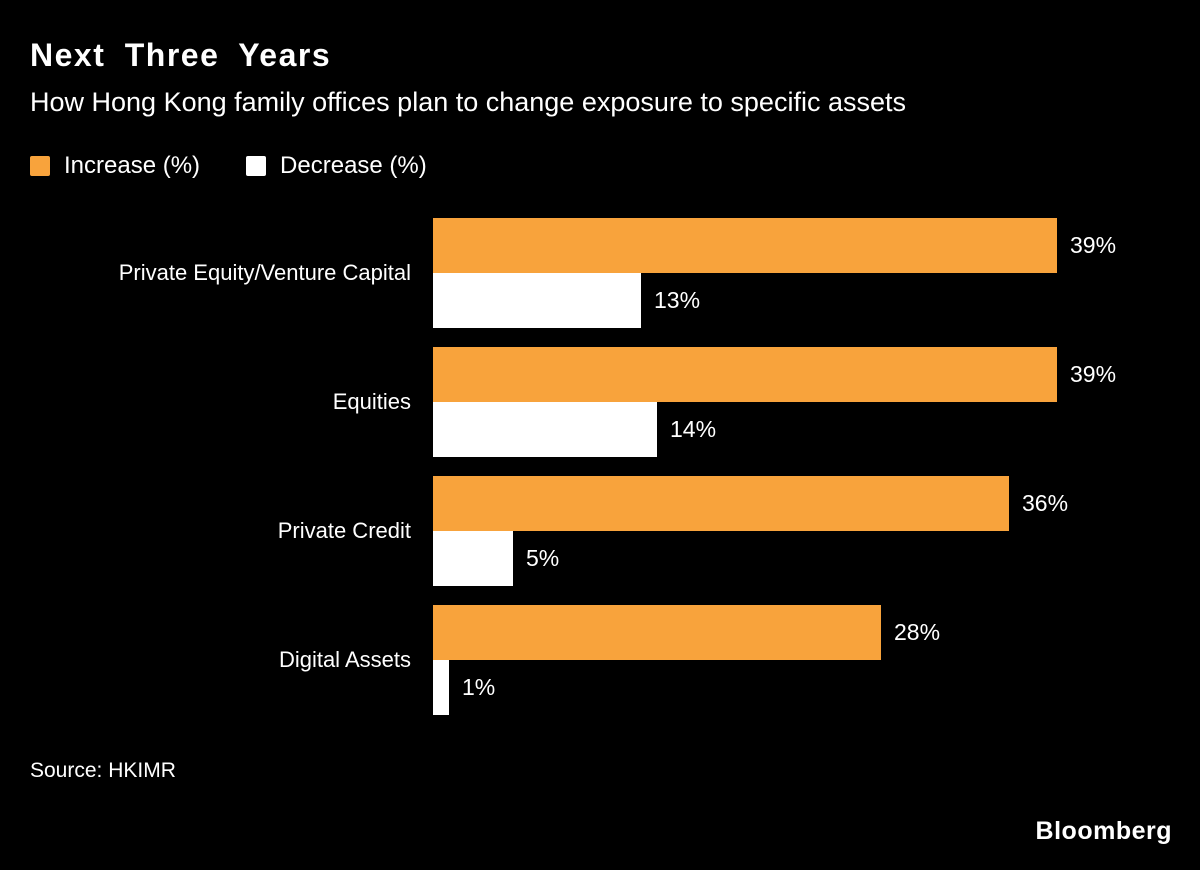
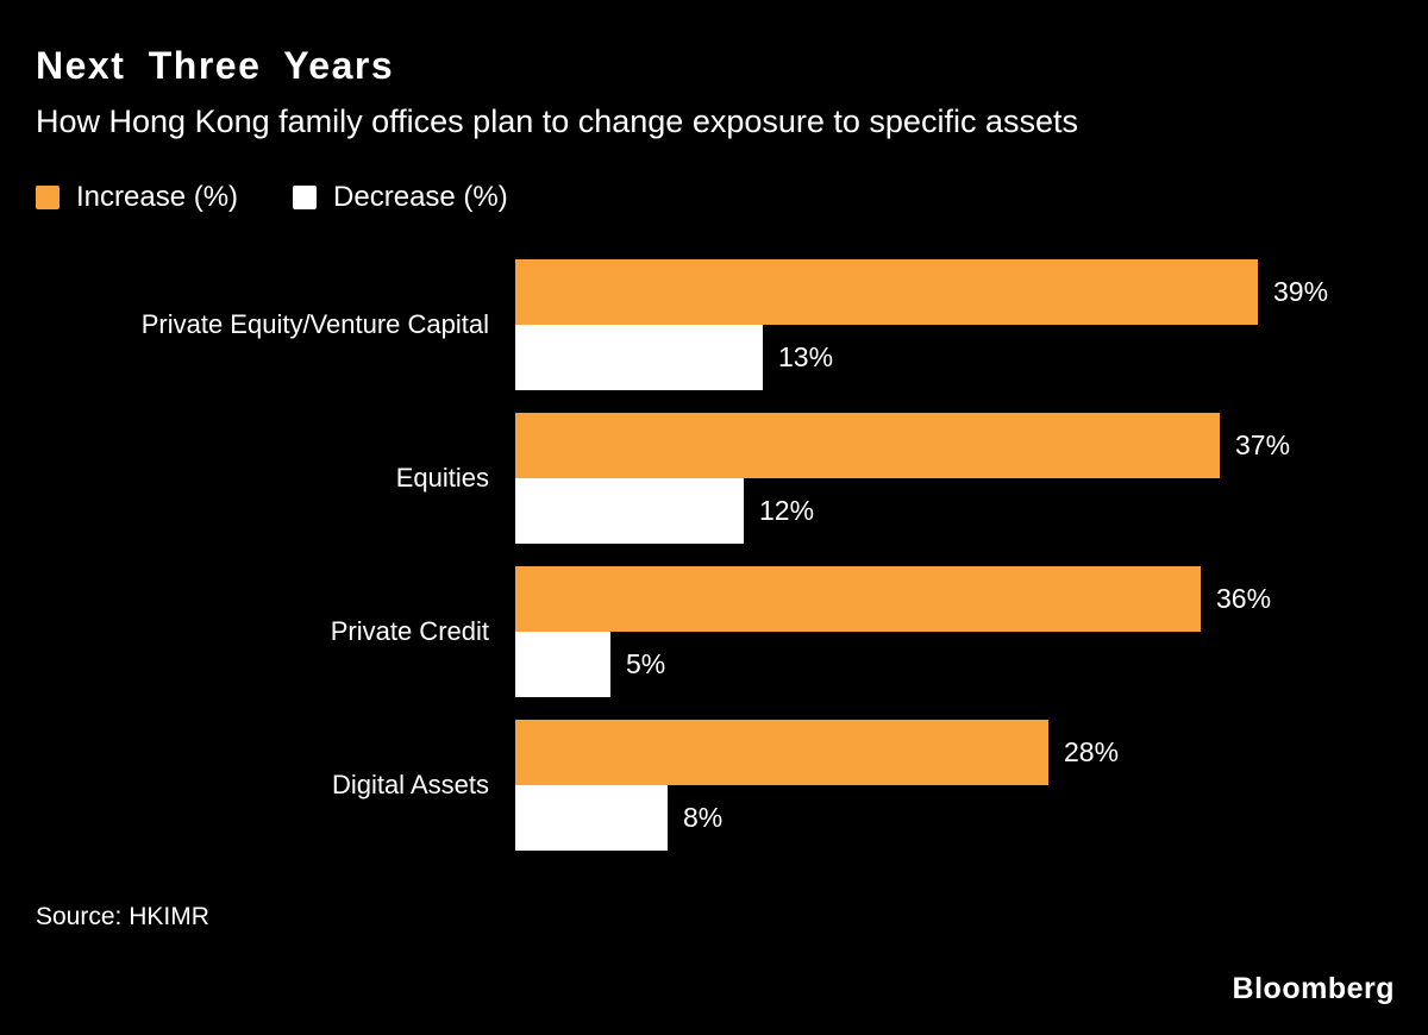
Increase (%)/Equities: 39% -> 37%
Decrease (%)/Equities: 14% -> 12%
Decrease (%)/Digital Assets: 1% -> 8%
